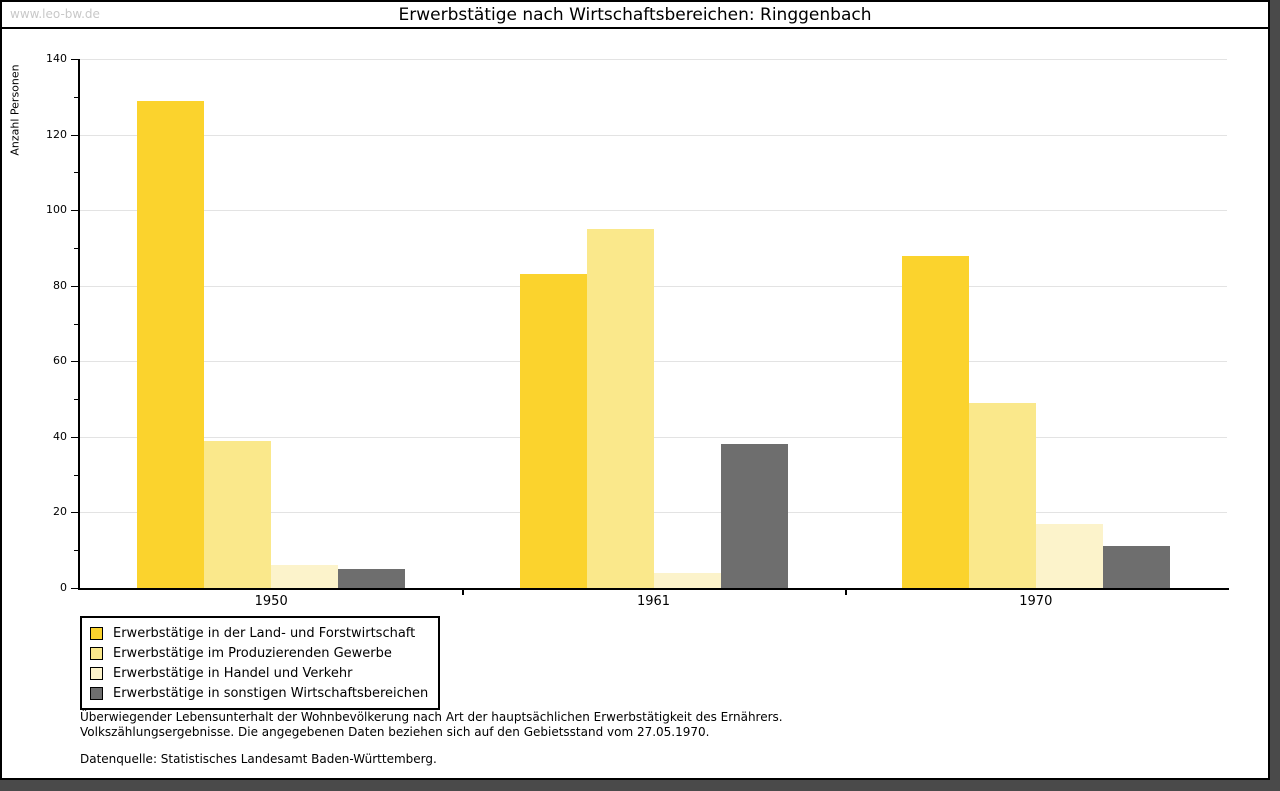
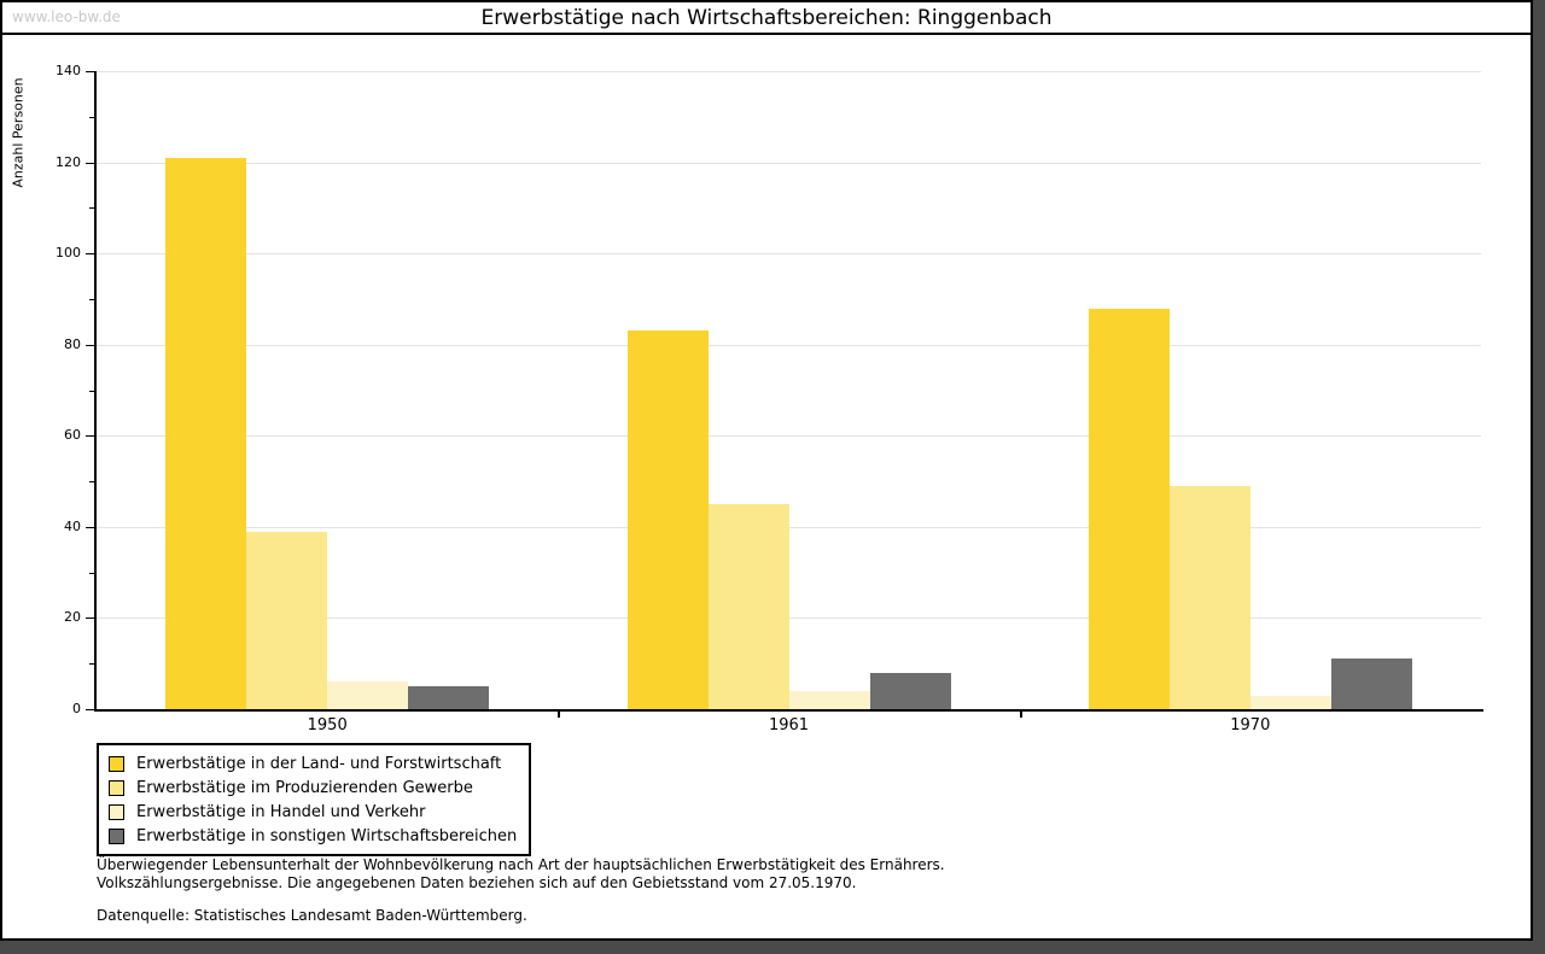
Erwerbstätige in der Land- und Forstwirtschaft/1950: 129 -> 121
Erwerbstätige im Produzierenden Gewerbe/1961: 95 -> 45
Erwerbstätige in sonstigen Wirtschaftsbereichen/1961: 38 -> 8
Erwerbstätige in Handel und Verkehr/1970: 17 -> 3
